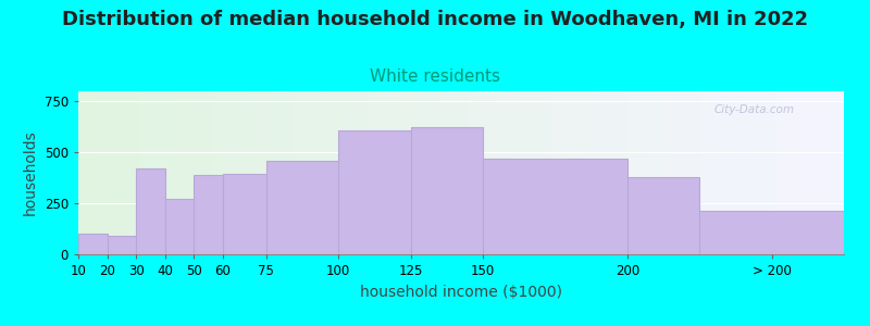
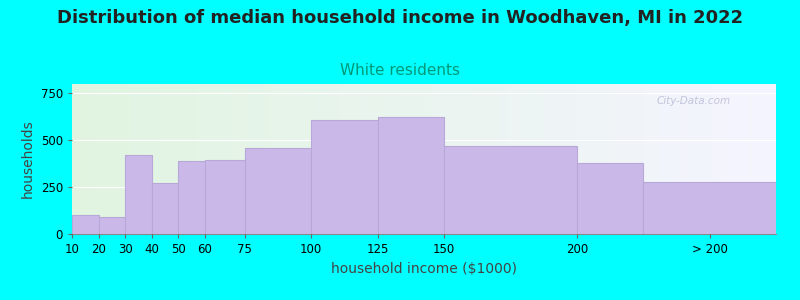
> 200: 220 -> 280
